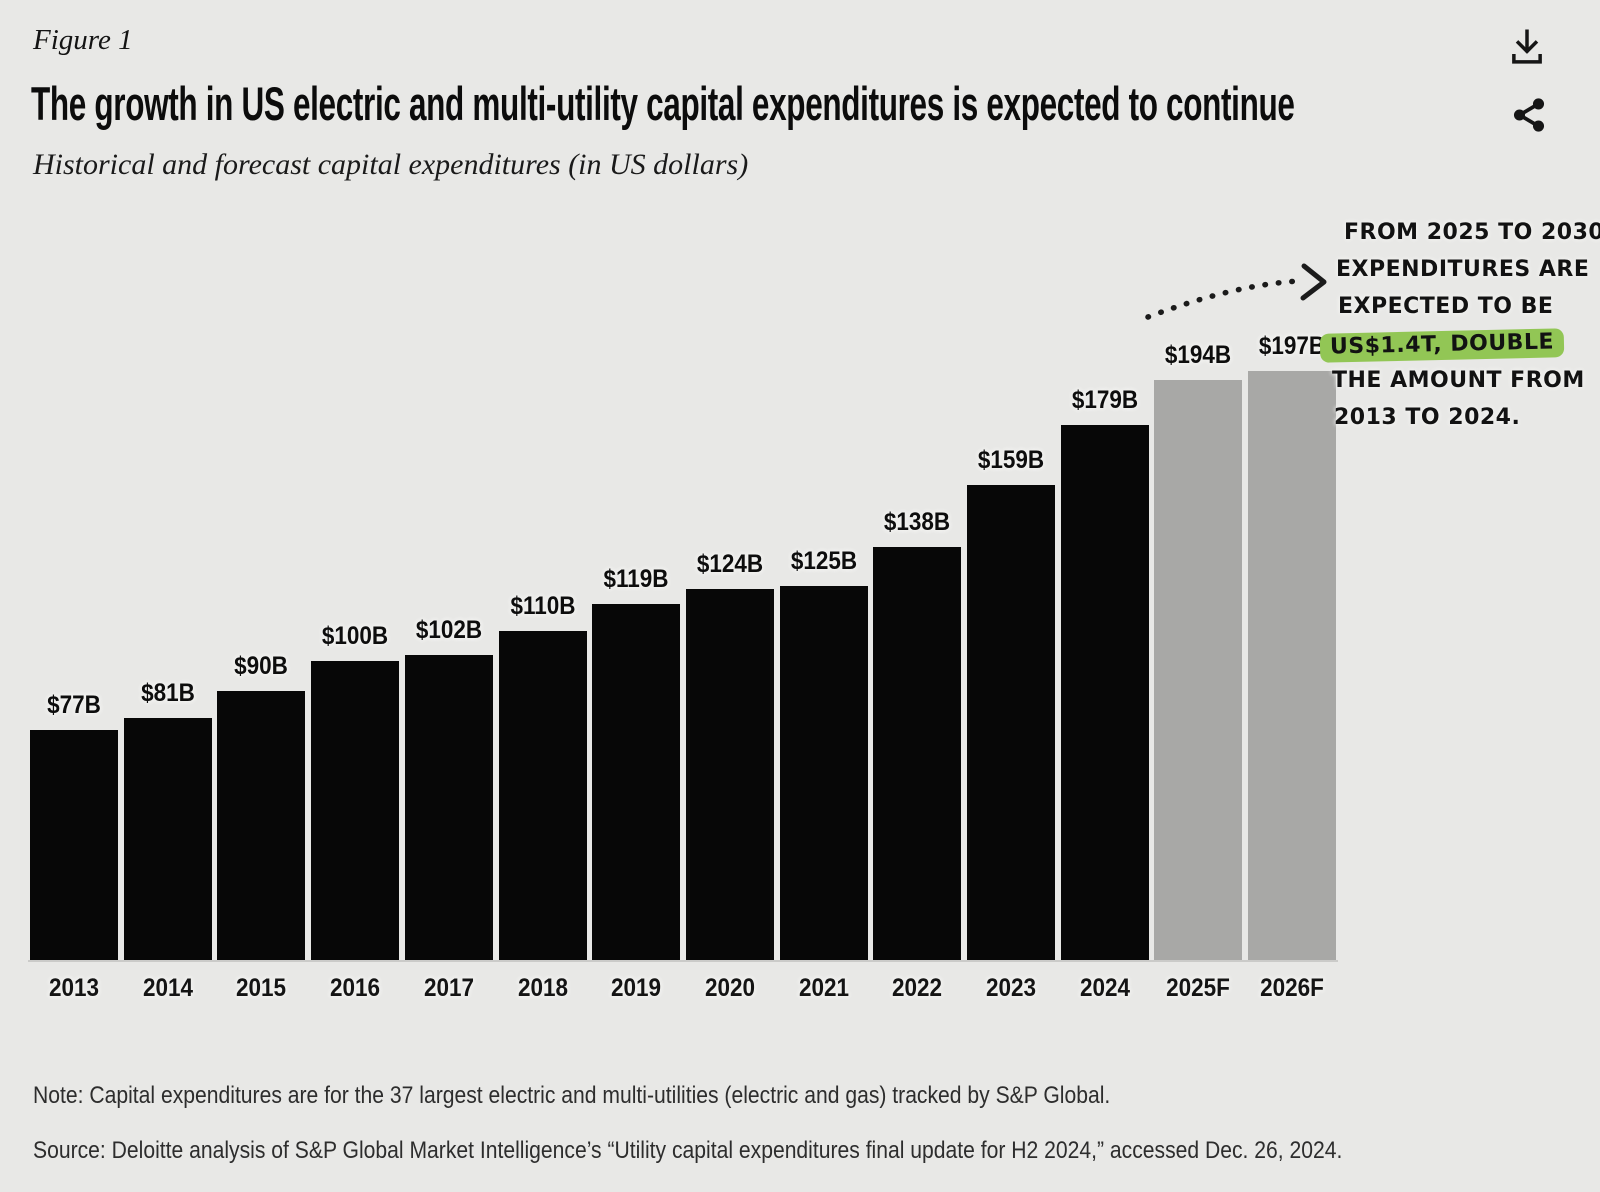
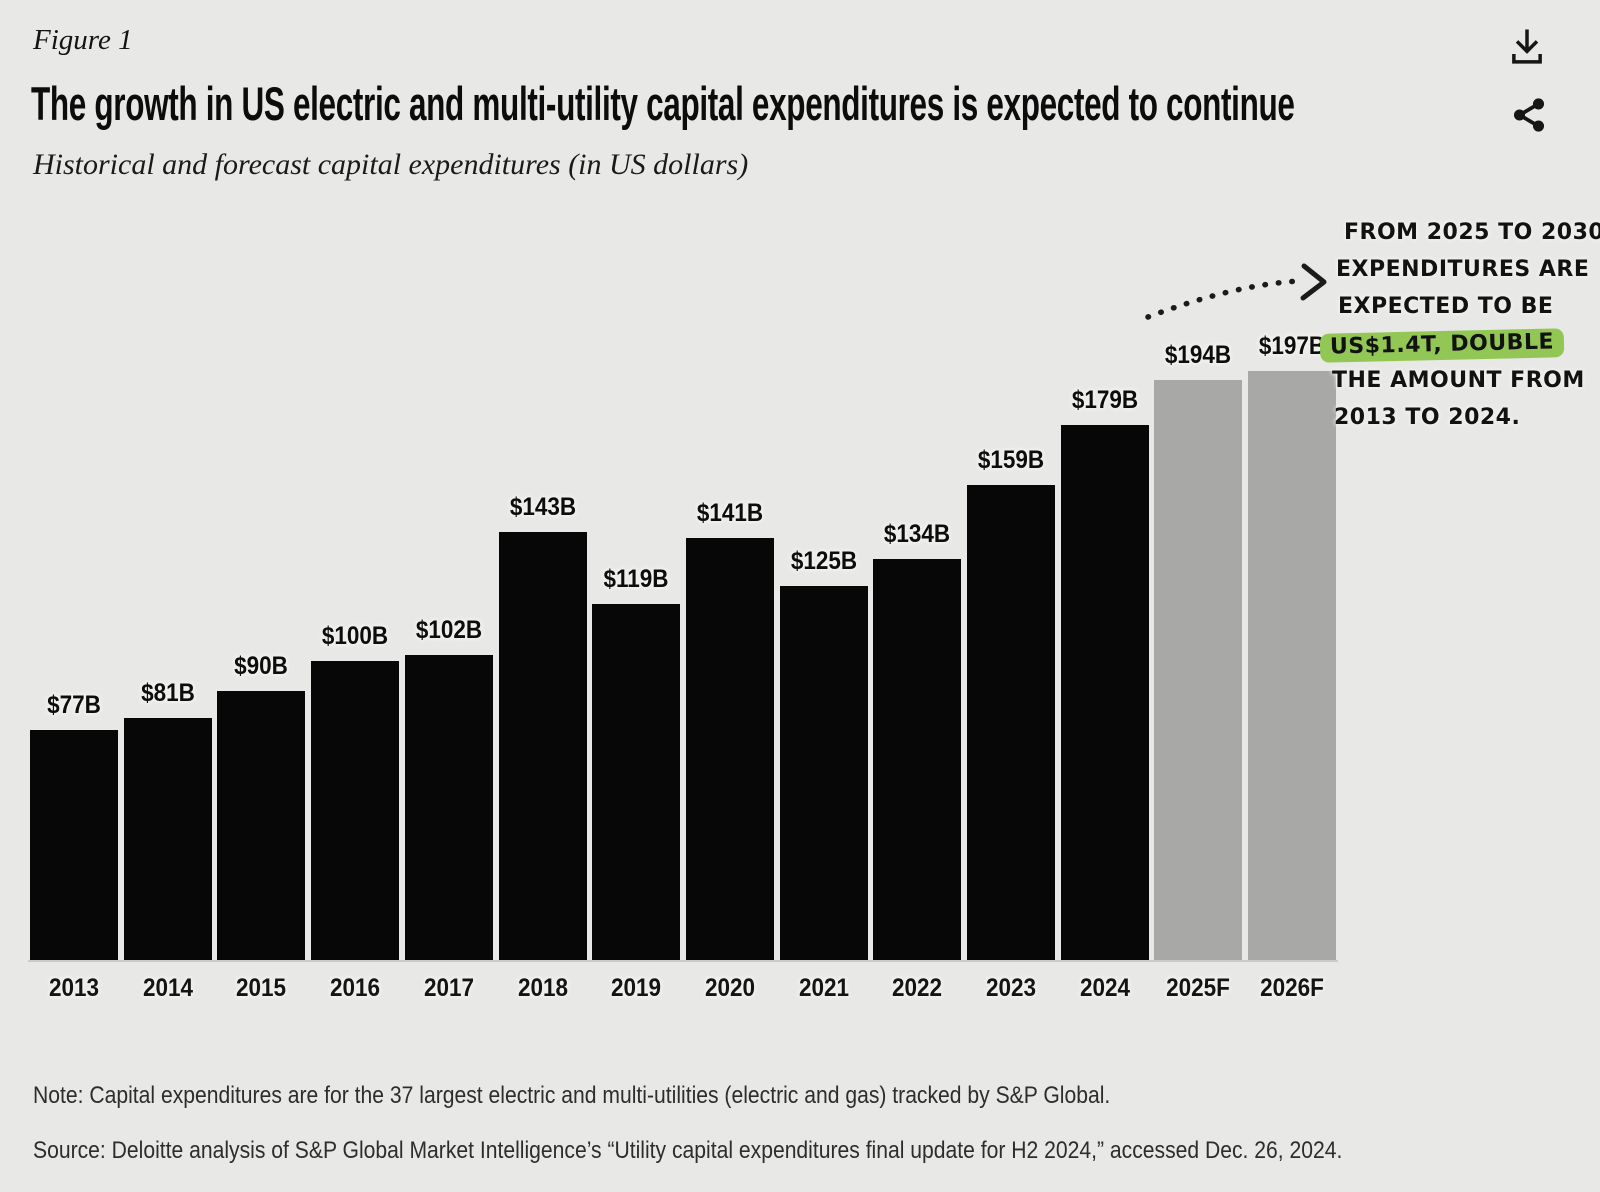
2018: $110B -> $143B
2020: $124B -> $141B
2022: $138B -> $134B
